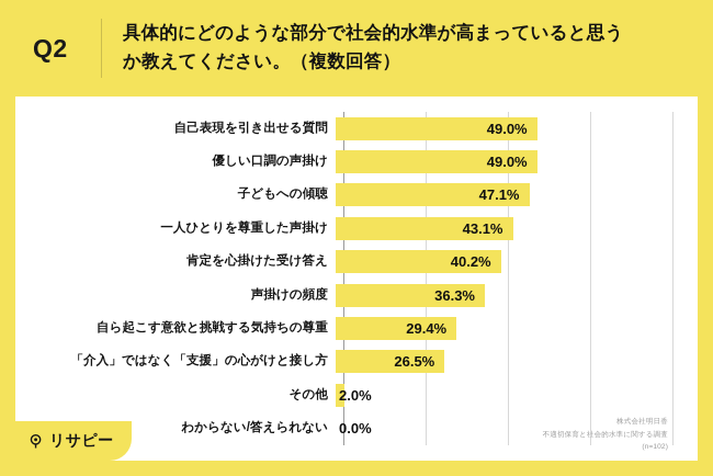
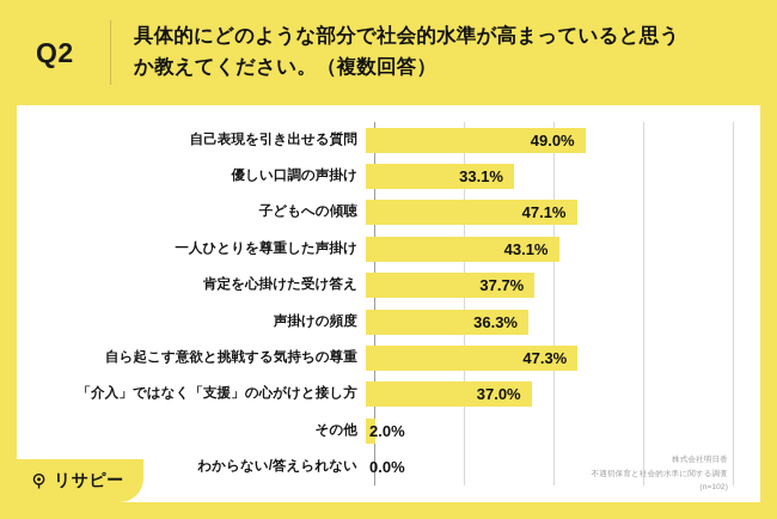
優しい口調の声掛け: 49.0% -> 33.1%
肯定を心掛けた受け答え: 40.2% -> 37.7%
自ら起こす意欲と挑戦する気持ちの尊重: 29.4% -> 47.3%
「介入」ではなく「支援」の心がけと接し方: 26.5% -> 37.0%
